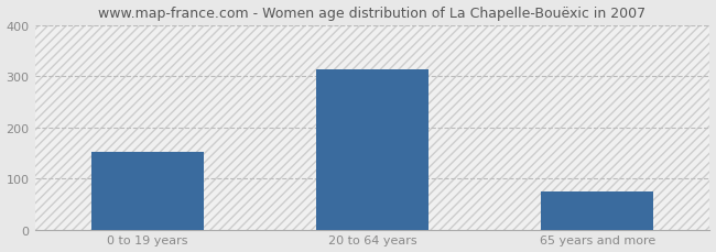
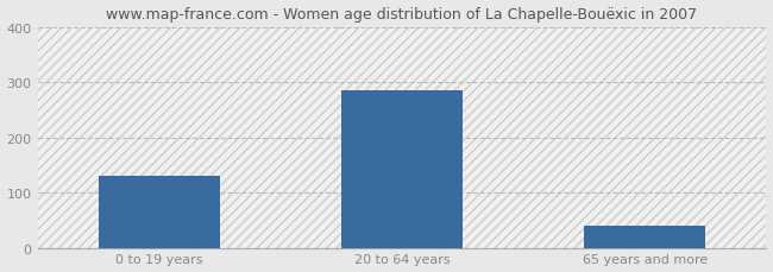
0 to 19 years: 152 -> 130
20 to 64 years: 313 -> 285
65 years and more: 75 -> 40
